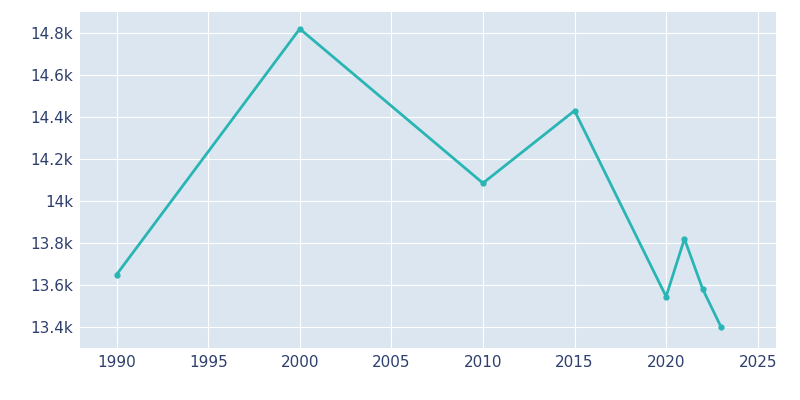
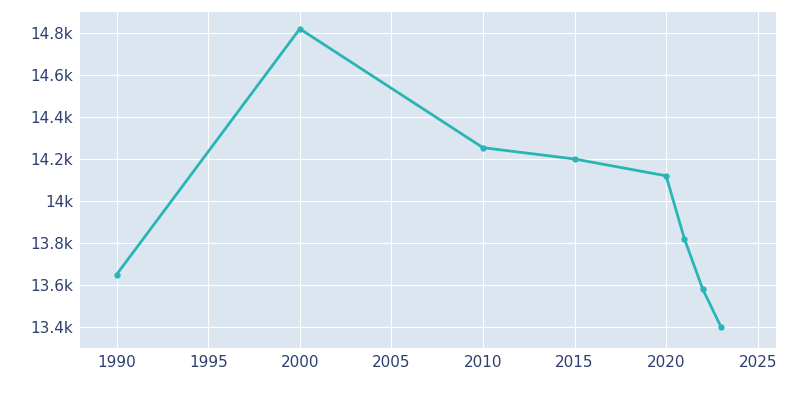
2010: 14.085k -> 14.254k
2015: 14.430k -> 14.200k
2020: 13.545k -> 14.120k
